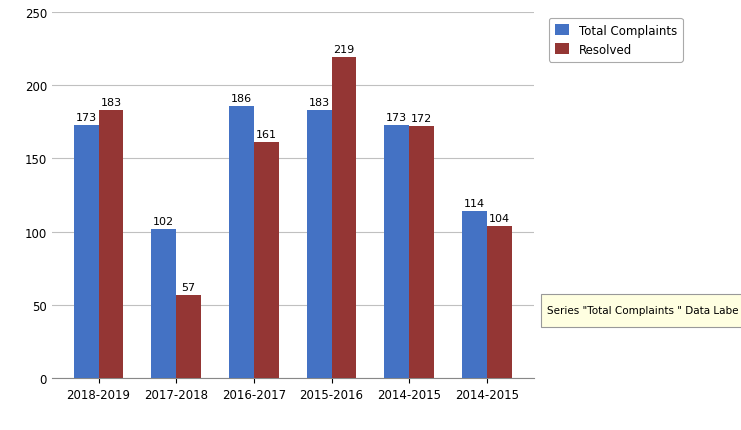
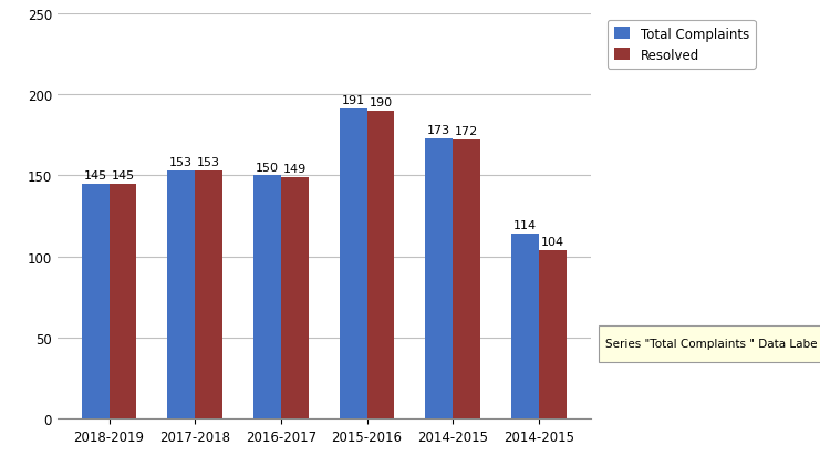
Total Complaints/2018-2019: 173 -> 145
Resolved/2018-2019: 183 -> 145
Total Complaints/2017-2018: 102 -> 153
Resolved/2017-2018: 57 -> 153
Total Complaints/2016-2017: 186 -> 150
Resolved/2016-2017: 161 -> 149
Total Complaints/2015-2016: 183 -> 191
Resolved/2015-2016: 219 -> 190
